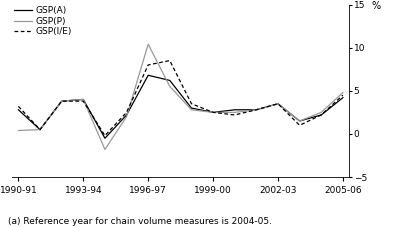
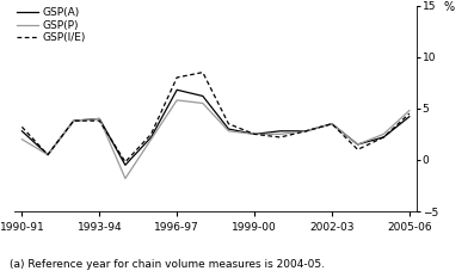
GSP(P)/1990-91: 0.4 -> 2.0
GSP(P)/1996-97: 10.4 -> 5.8
